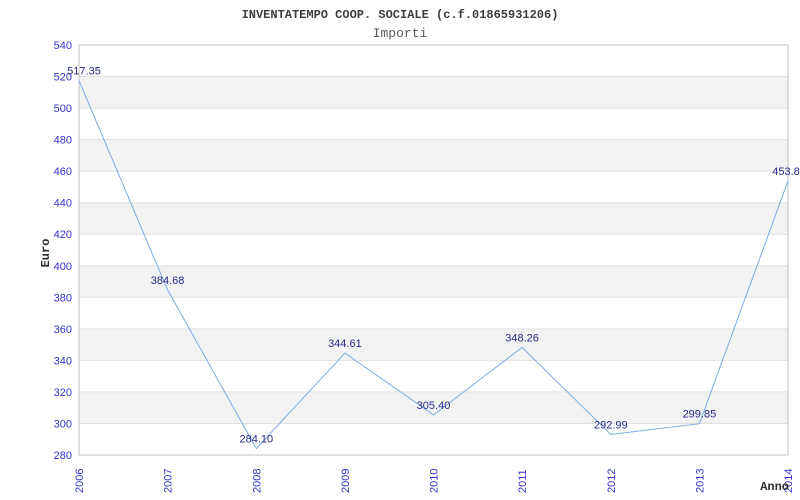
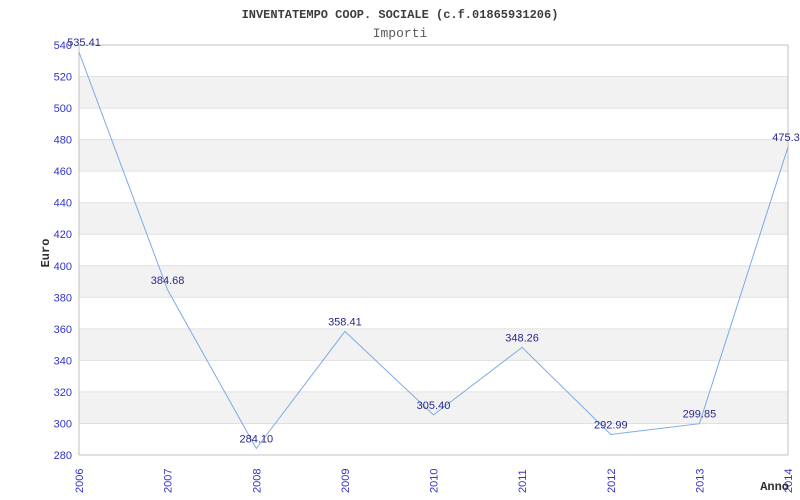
2006: 517.35 -> 535.41
2009: 344.61 -> 358.41
2014: 453.8 -> 475.3
